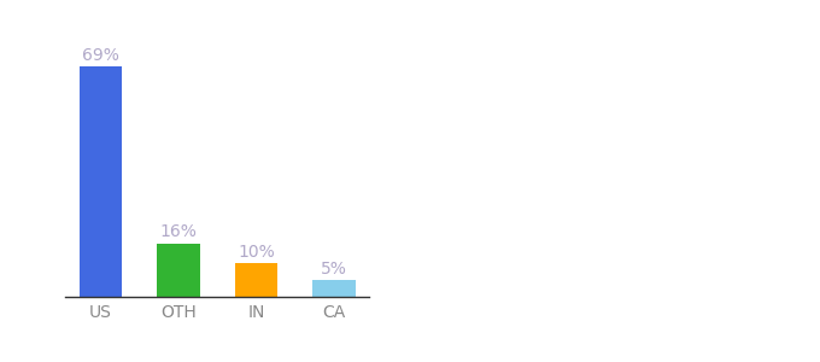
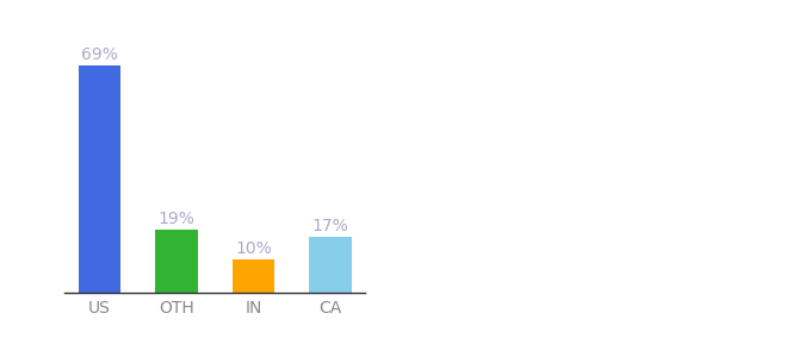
OTH: 16% -> 19%
CA: 5% -> 17%
